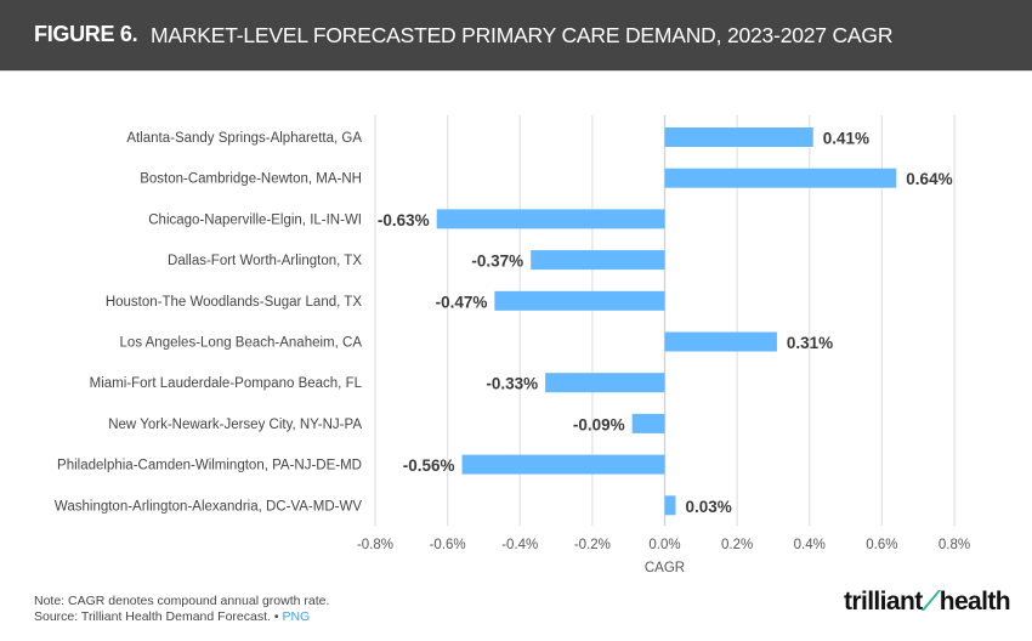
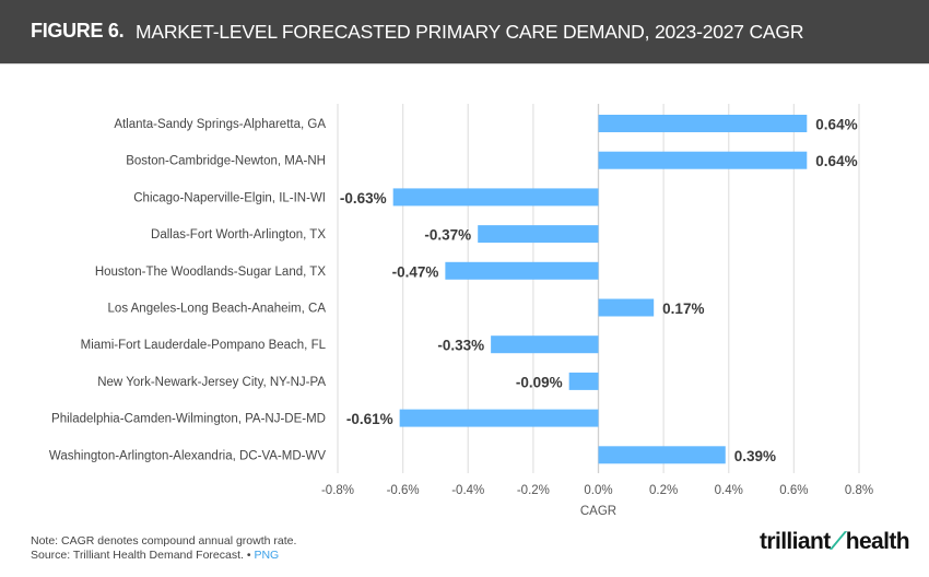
Atlanta-Sandy Springs-Alpharetta, GA: 0.41% -> 0.64%
Los Angeles-Long Beach-Anaheim, CA: 0.31% -> 0.17%
Philadelphia-Camden-Wilmington, PA-NJ-DE-MD: -0.56% -> -0.61%
Washington-Arlington-Alexandria, DC-VA-MD-WV: 0.03% -> 0.39%
